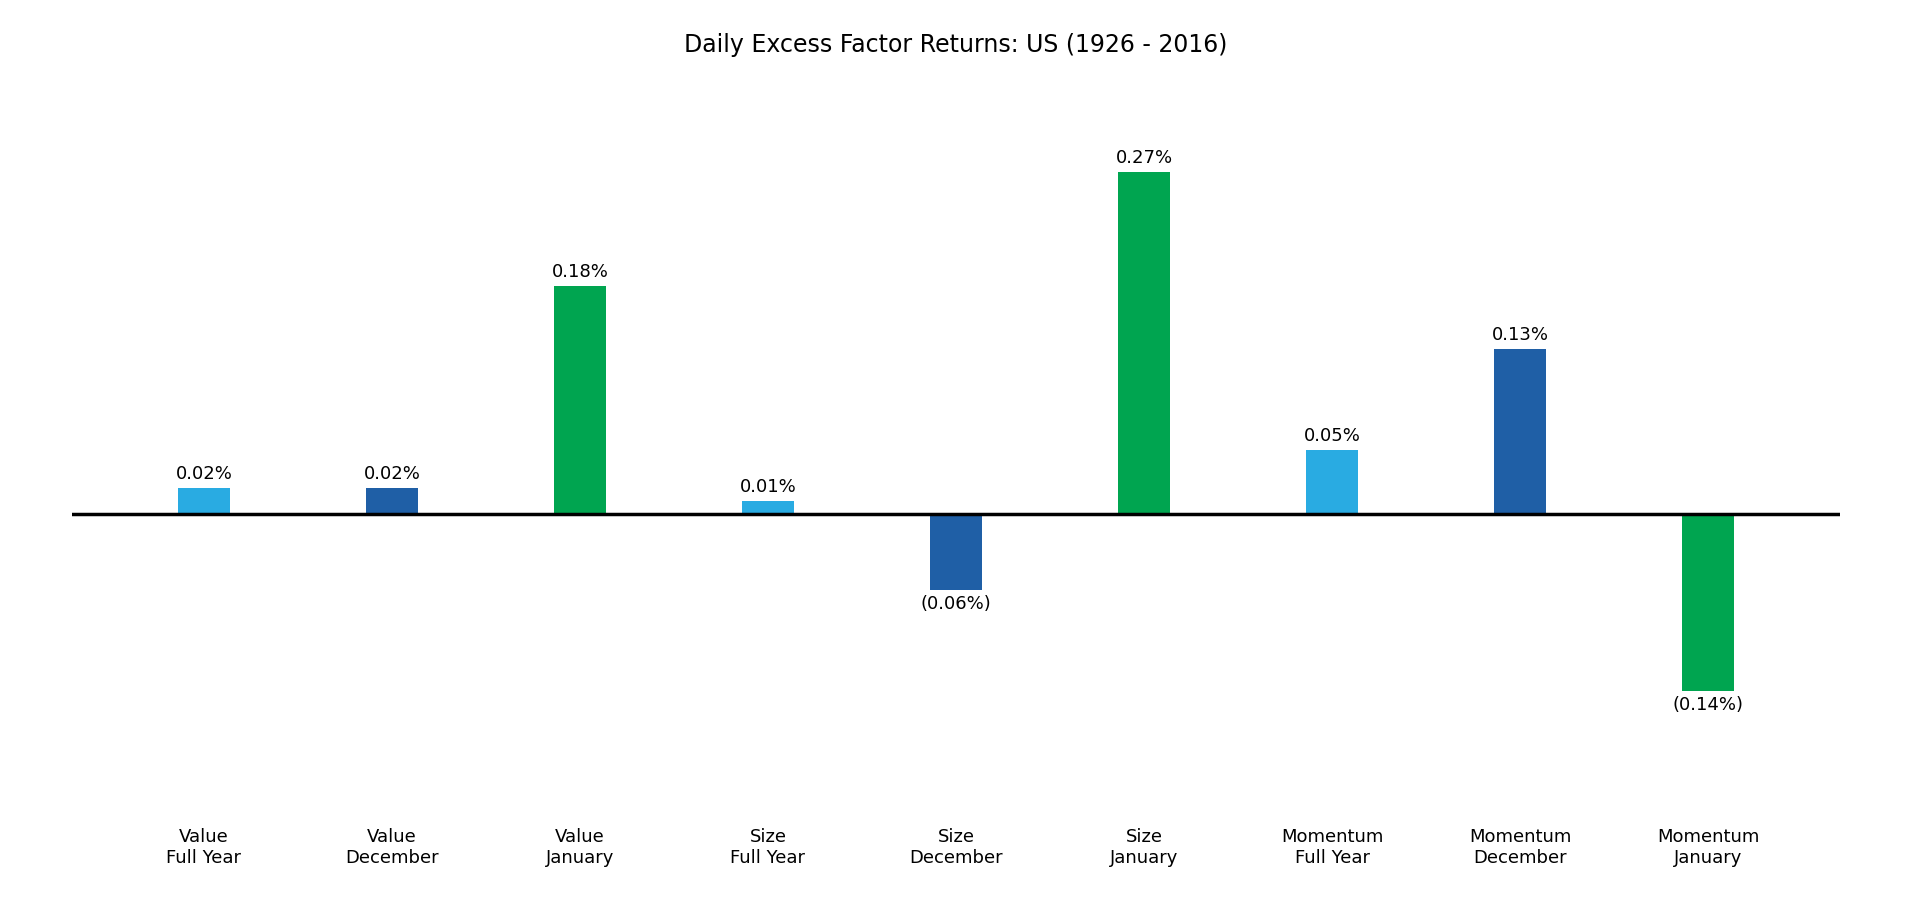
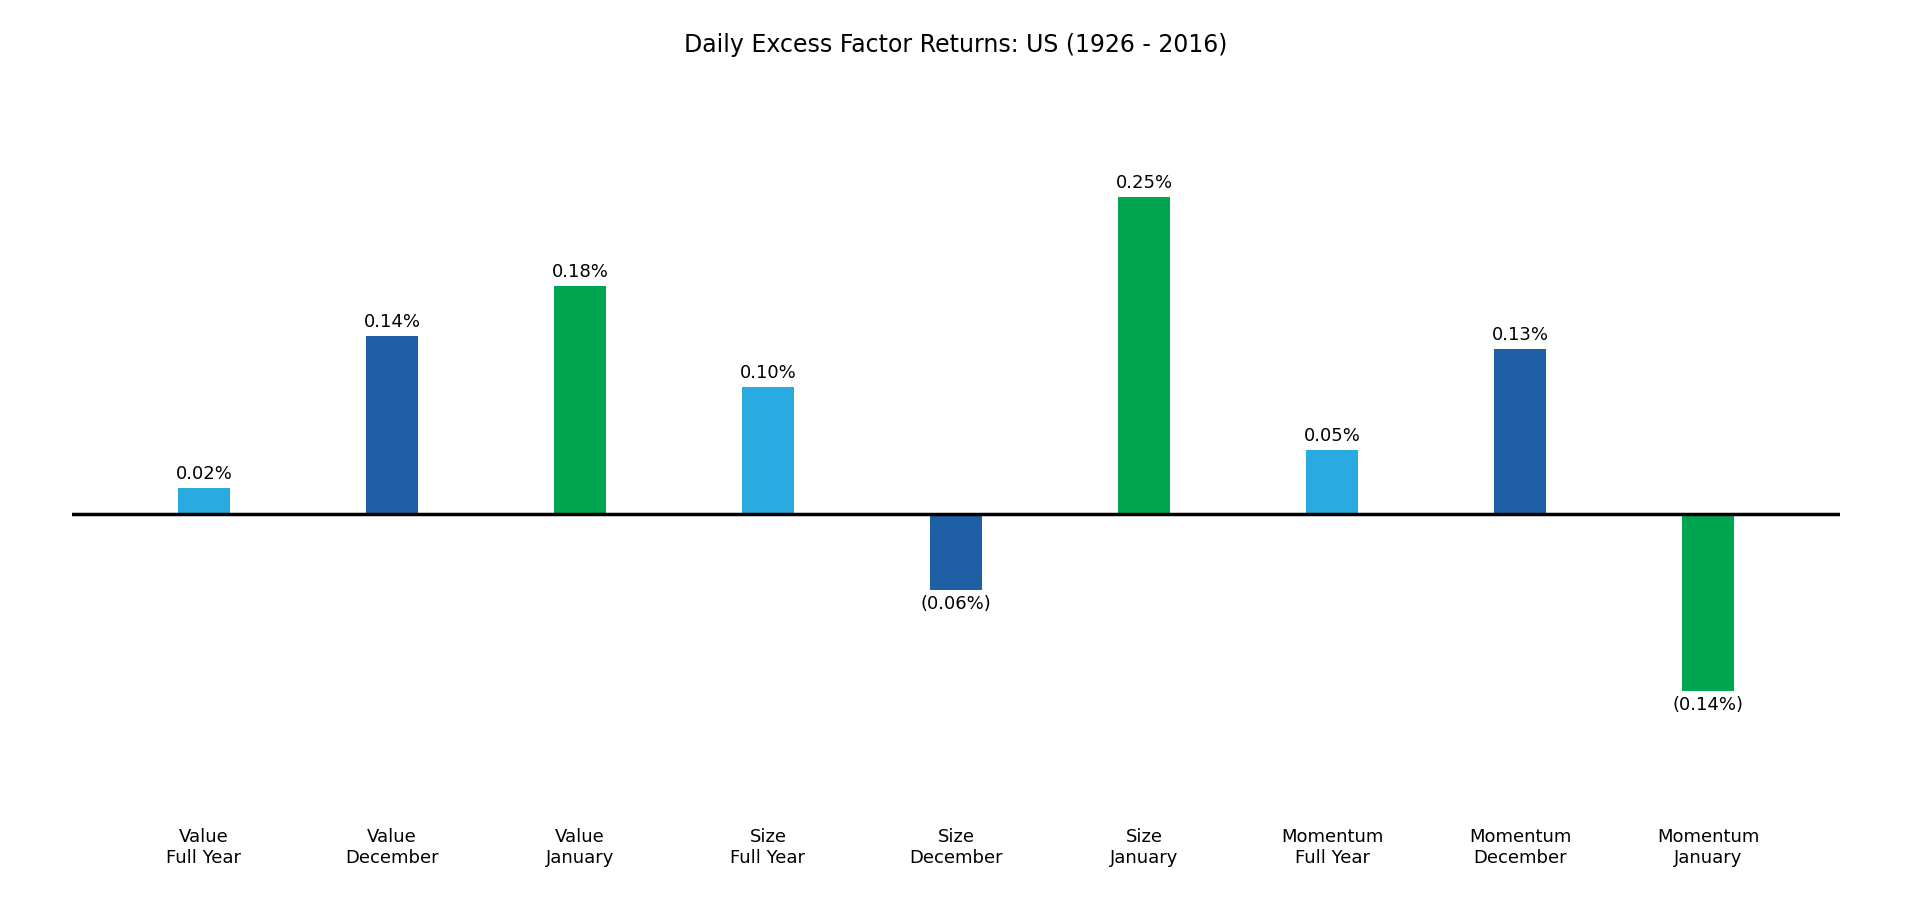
Value December: 0.02% -> 0.14%
Size Full Year: 0.01% -> 0.10%
Size January: 0.27% -> 0.25%
